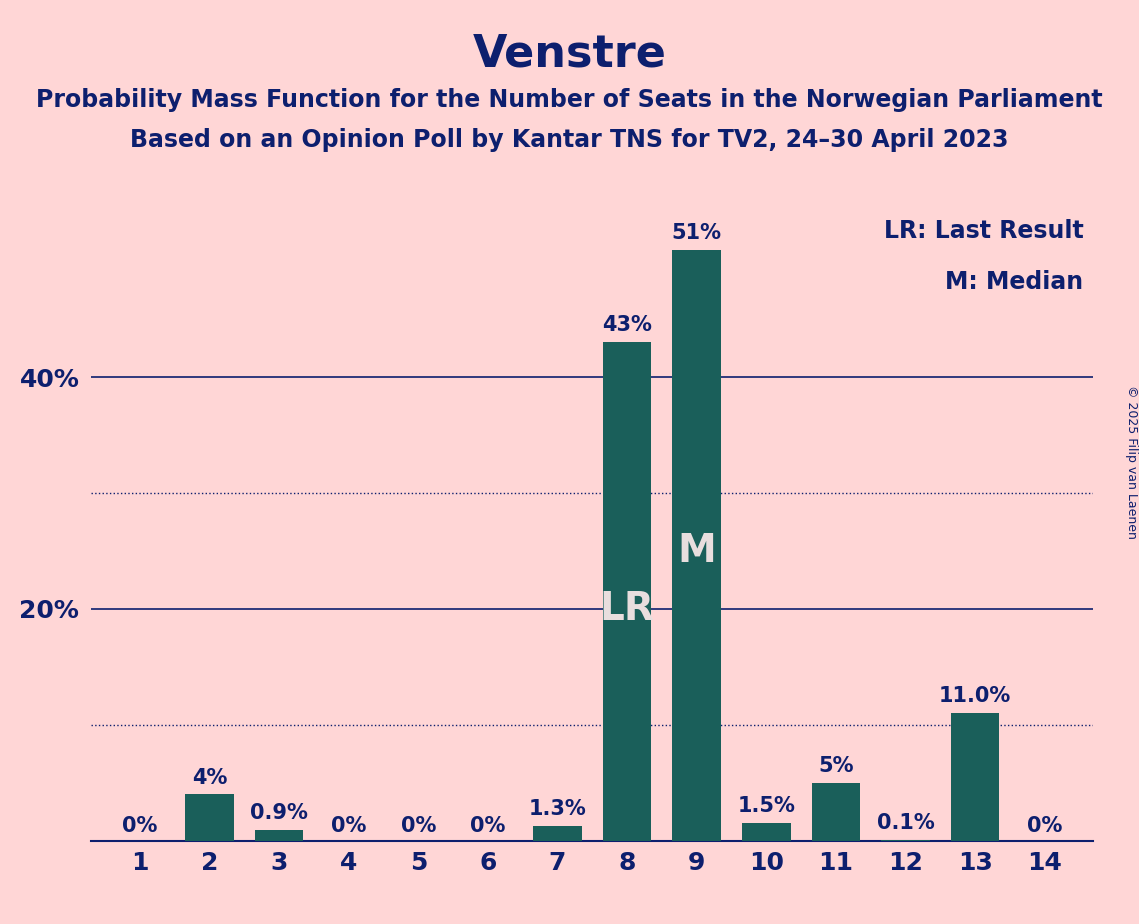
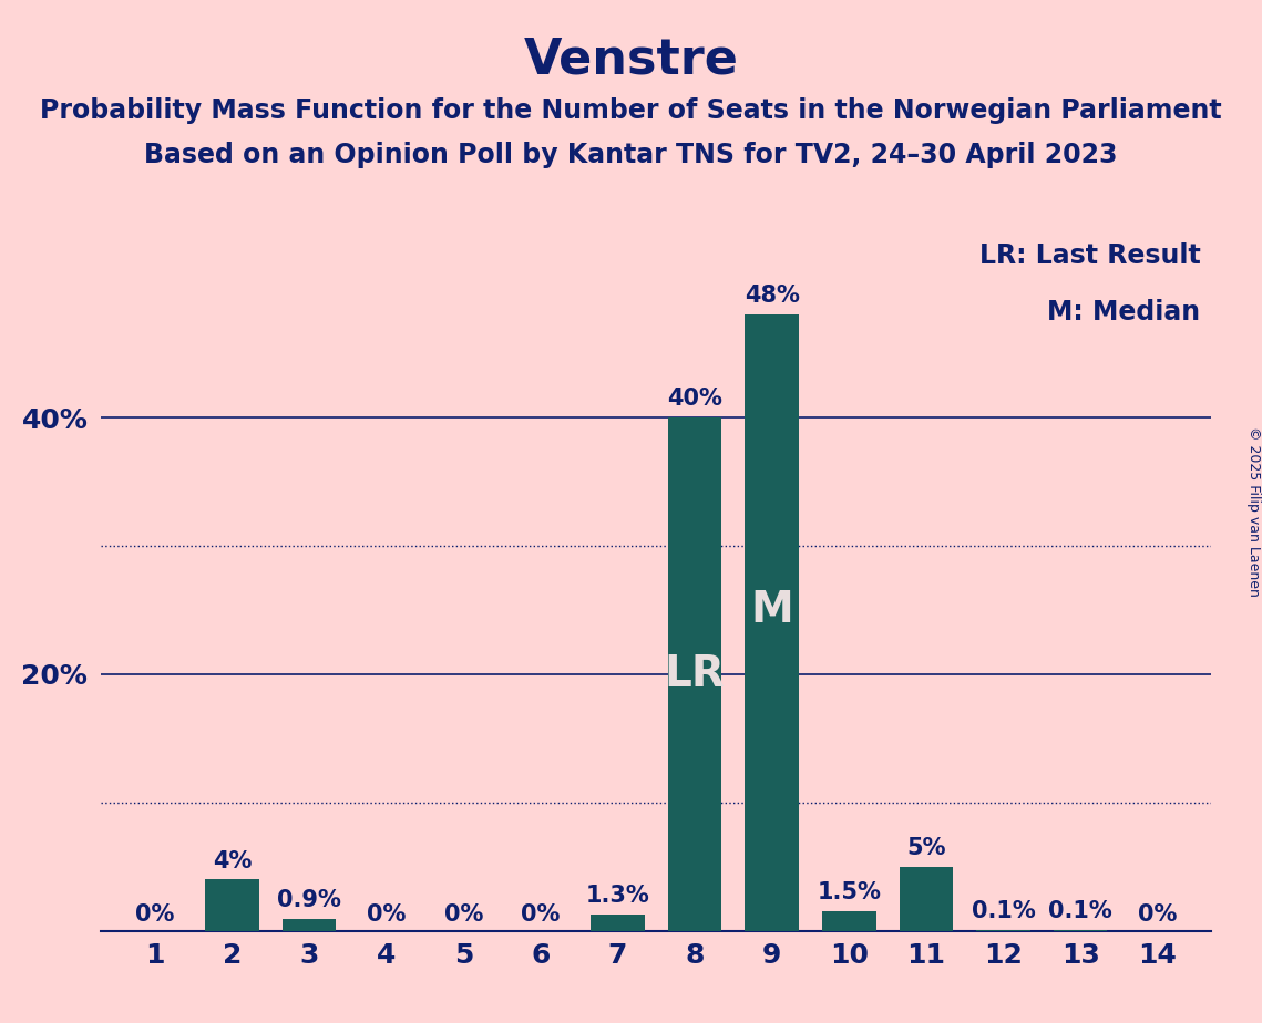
8: 43% -> 40%
9: 51% -> 48%
13: 11.0% -> 0.1%
